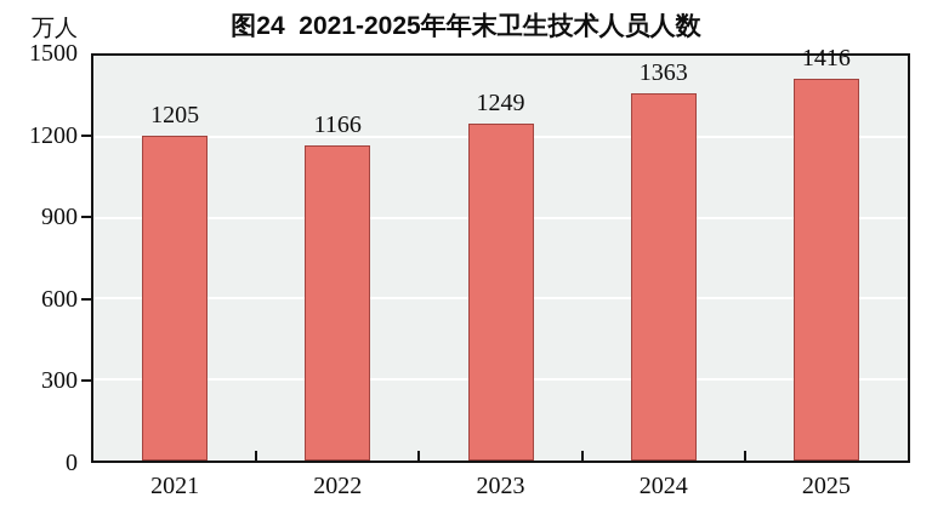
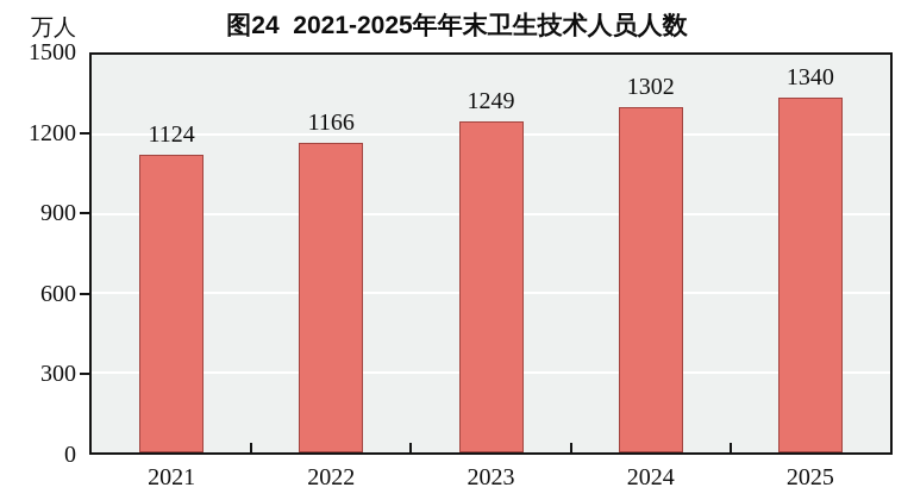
2021: 1205 -> 1124
2024: 1363 -> 1302
2025: 1416 -> 1340
